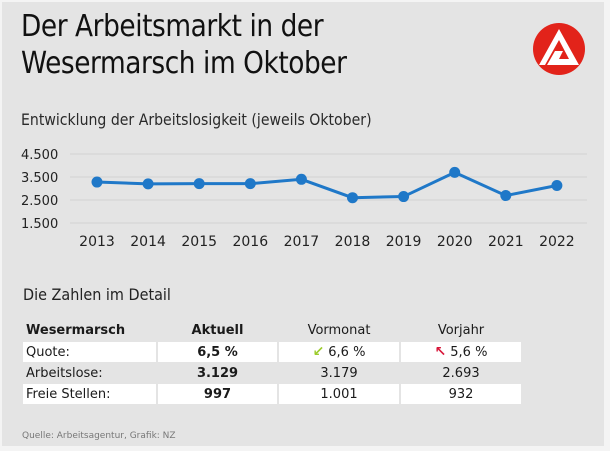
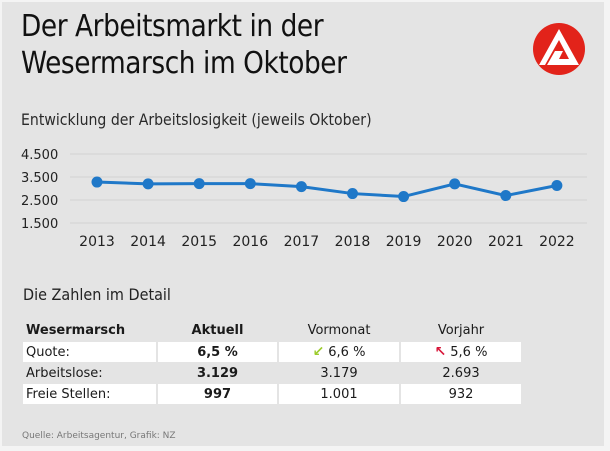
2017: 3400 -> 3100
2018: 2600 -> 2800
2020: 3700 -> 3200
